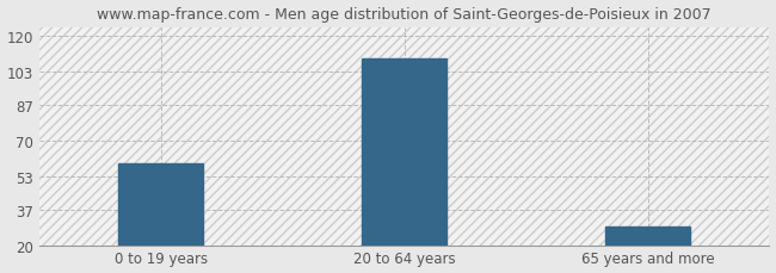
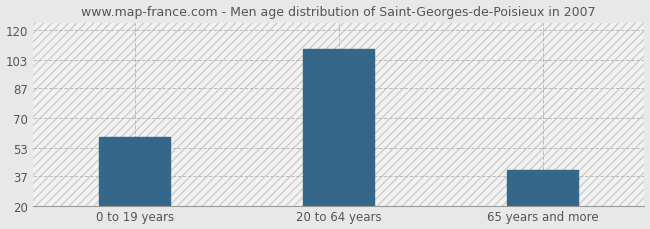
65 years and more: 29 -> 40
